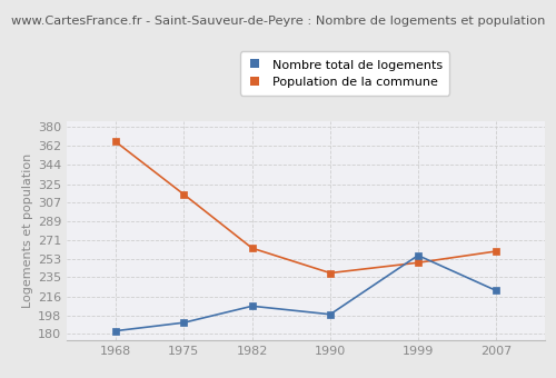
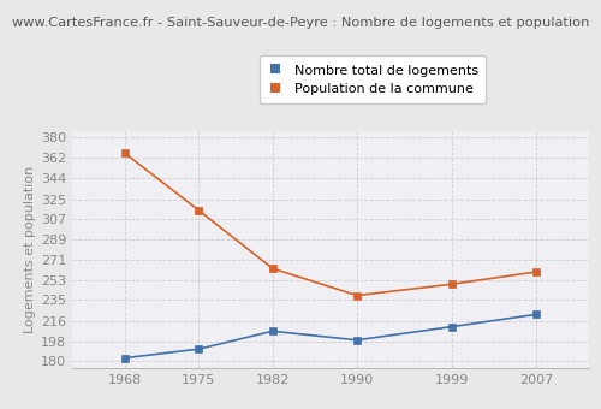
Nombre total de logements/1999: 256 -> 211
